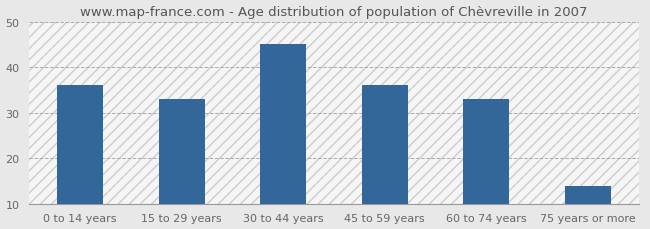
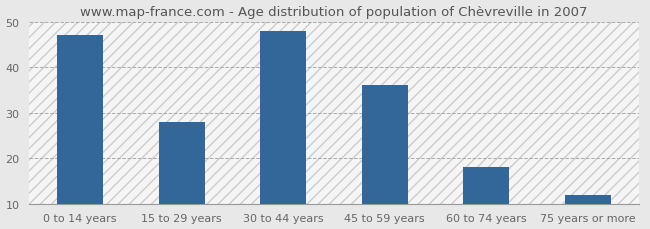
0 to 14 years: 36 -> 47
15 to 29 years: 33 -> 28
30 to 44 years: 45 -> 48
60 to 74 years: 33 -> 18
75 years or more: 14 -> 12
